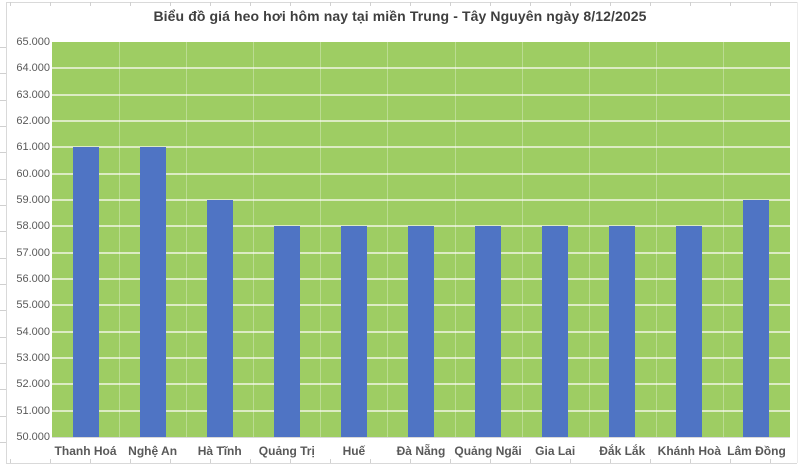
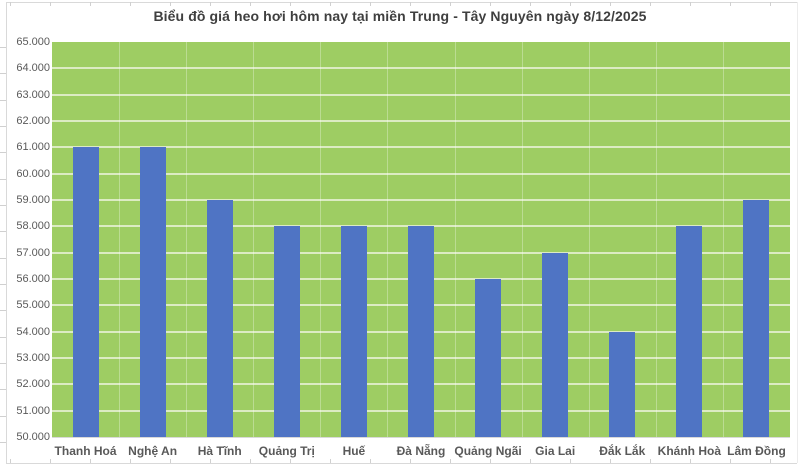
Quảng Ngãi: 58000 -> 56000
Gia Lai: 58000 -> 57000
Đắk Lắk: 58000 -> 54000
